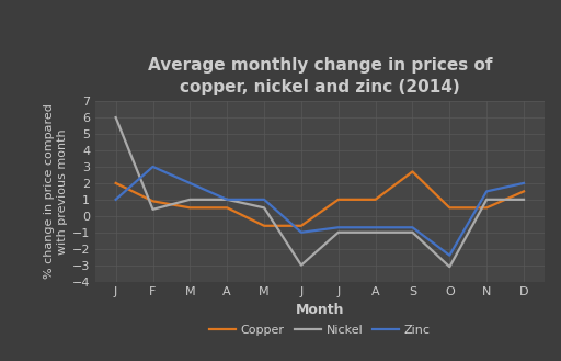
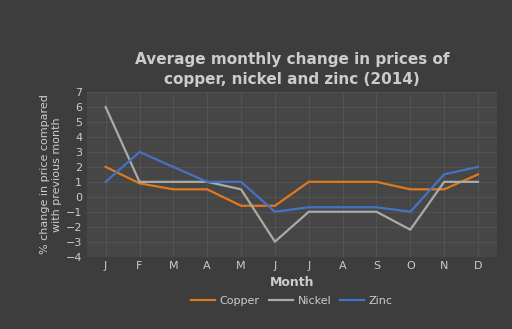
Nickel/F: 0.4 -> 1.0
Copper/S: 2.7 -> 1.0
Nickel/O: -3.1 -> -2.2
Zinc/O: -2.4 -> -1.0
